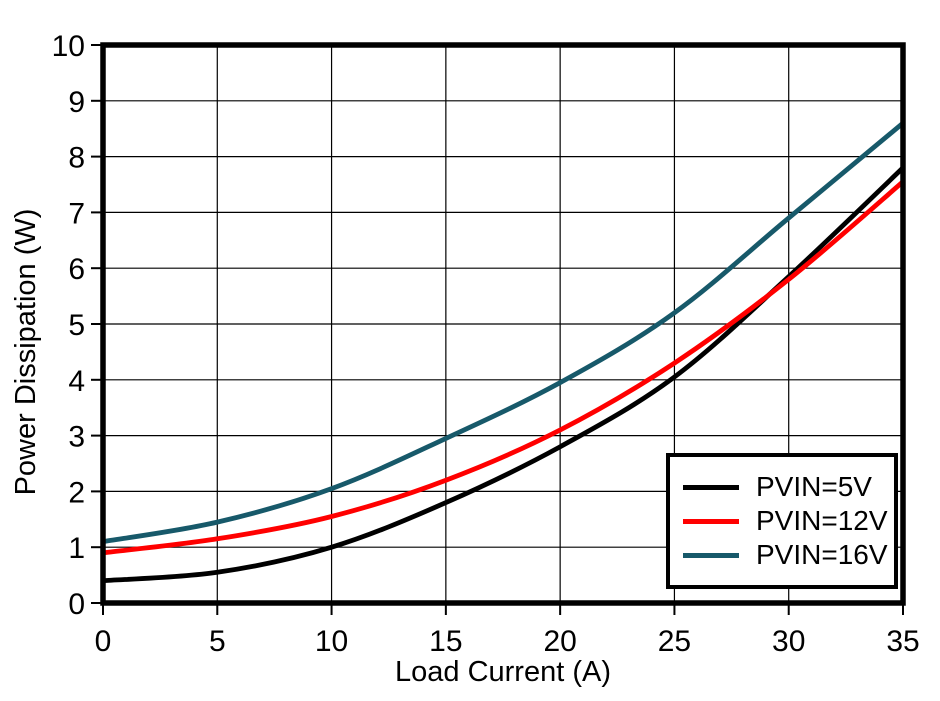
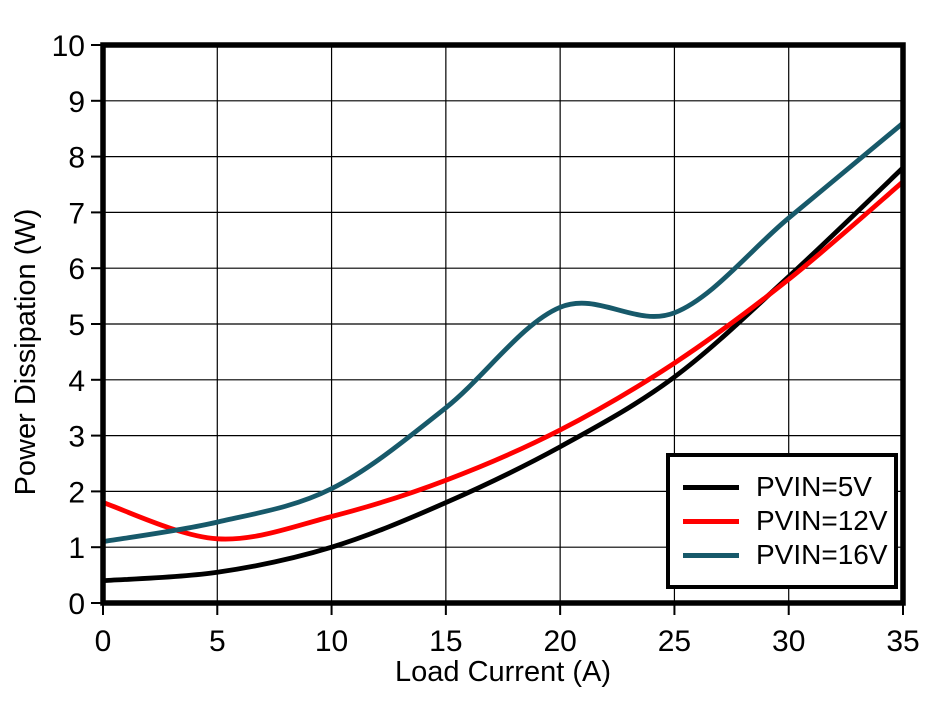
PVIN=12V/0: 0.9 -> 1.8
PVIN=16V/15: 3.0 -> 3.5
PVIN=16V/20: 4.0 -> 5.3
